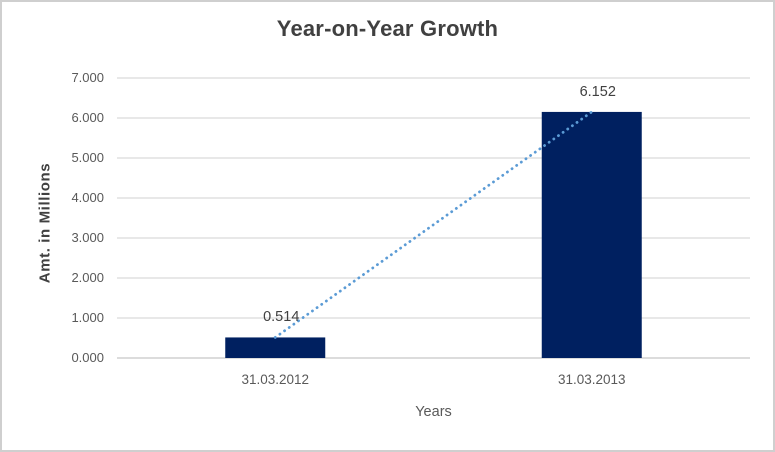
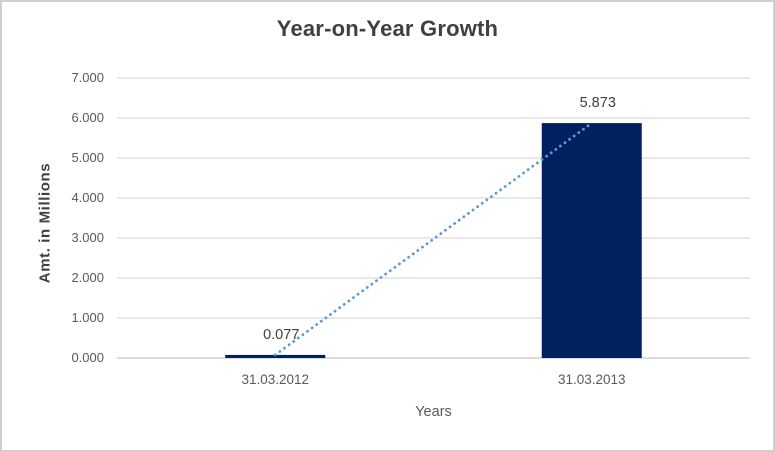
31.03.2012: 0.514 -> 0.077
31.03.2013: 6.152 -> 5.873
